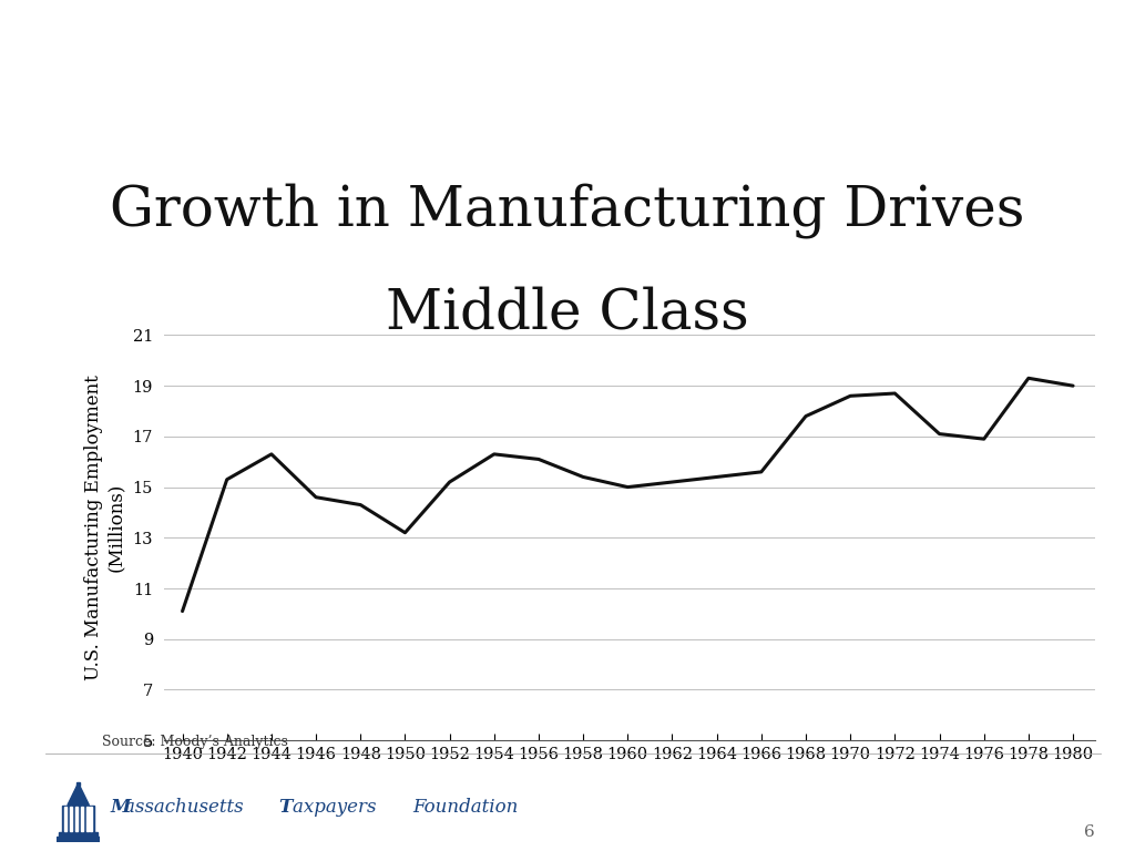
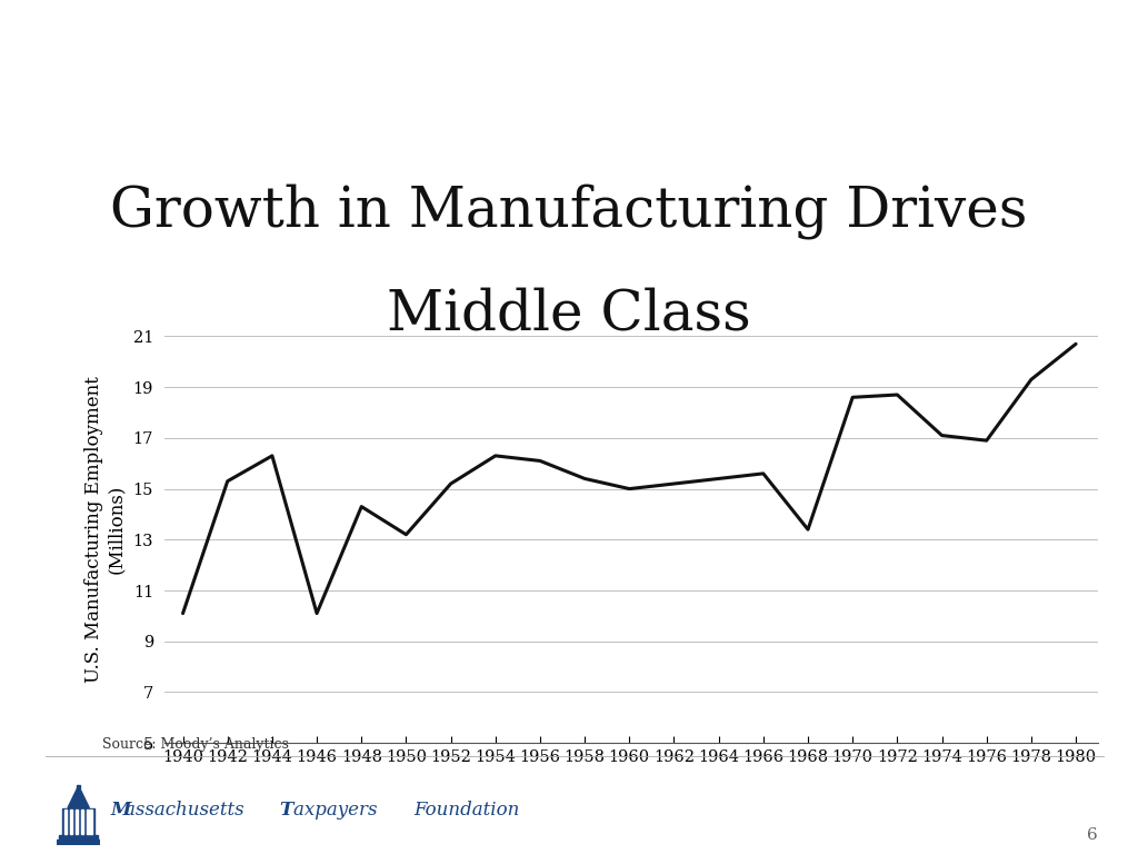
1946: 14.6 -> 10.1
1968: 17.8 -> 13.4
1980: 19.0 -> 20.7
